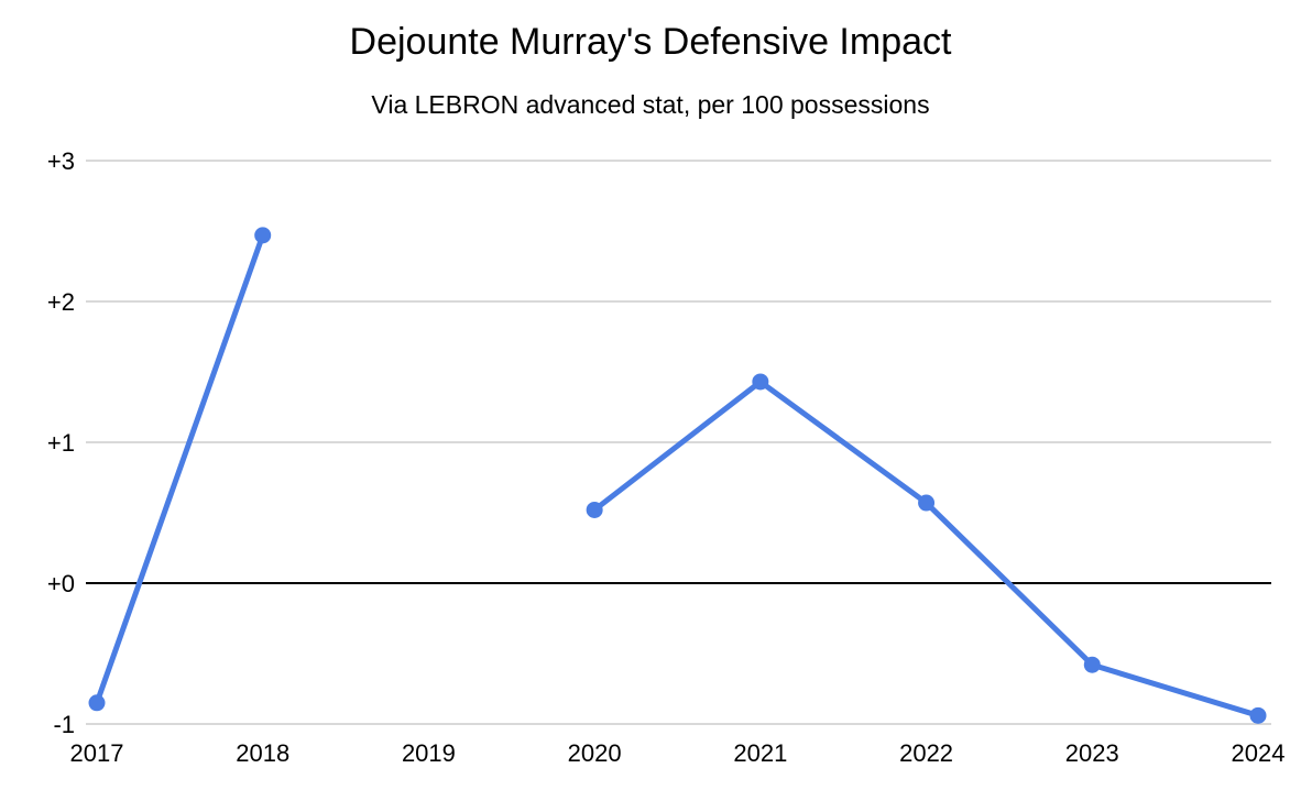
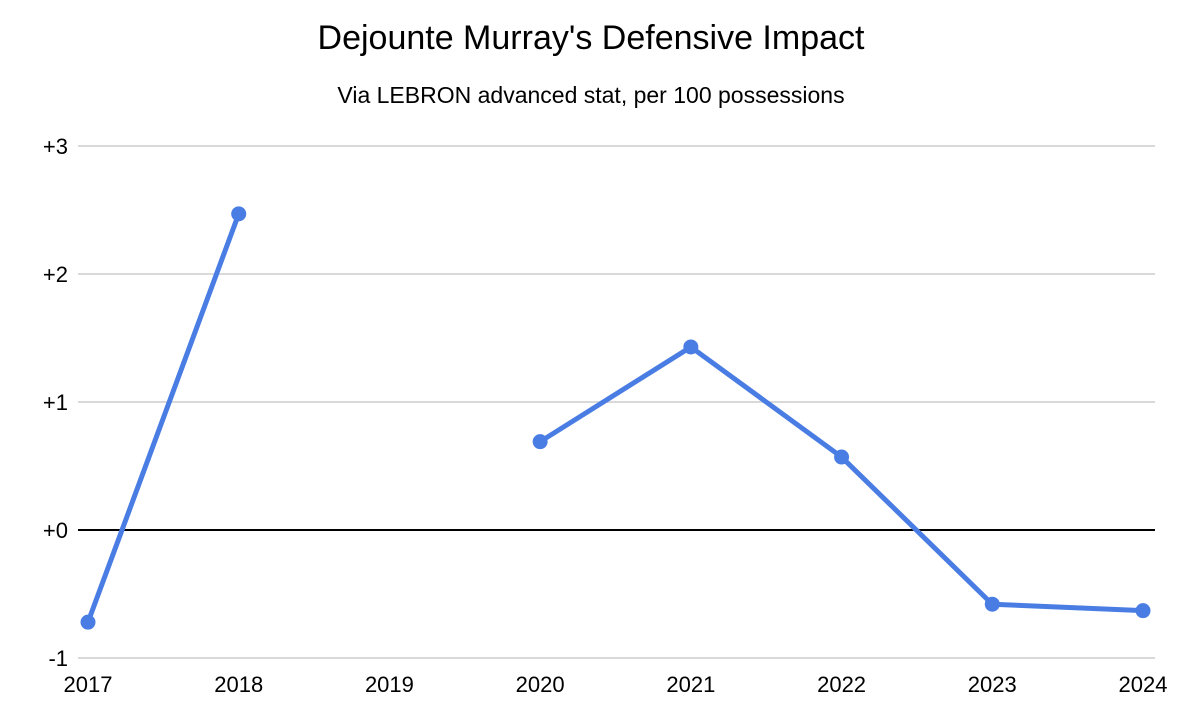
2017: -0.85 -> -0.72
2020: 0.52 -> 0.69
2024: -0.94 -> -0.63
